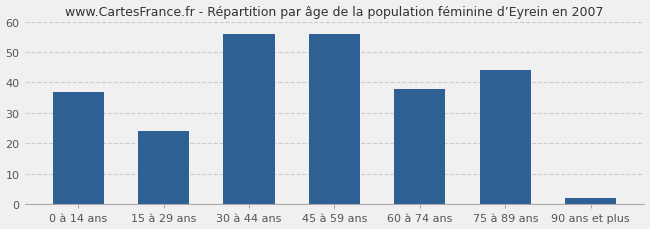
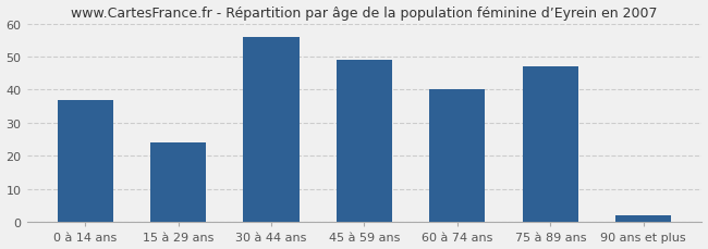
45 à 59 ans: 56 -> 49
60 à 74 ans: 38 -> 40
75 à 89 ans: 44 -> 47
